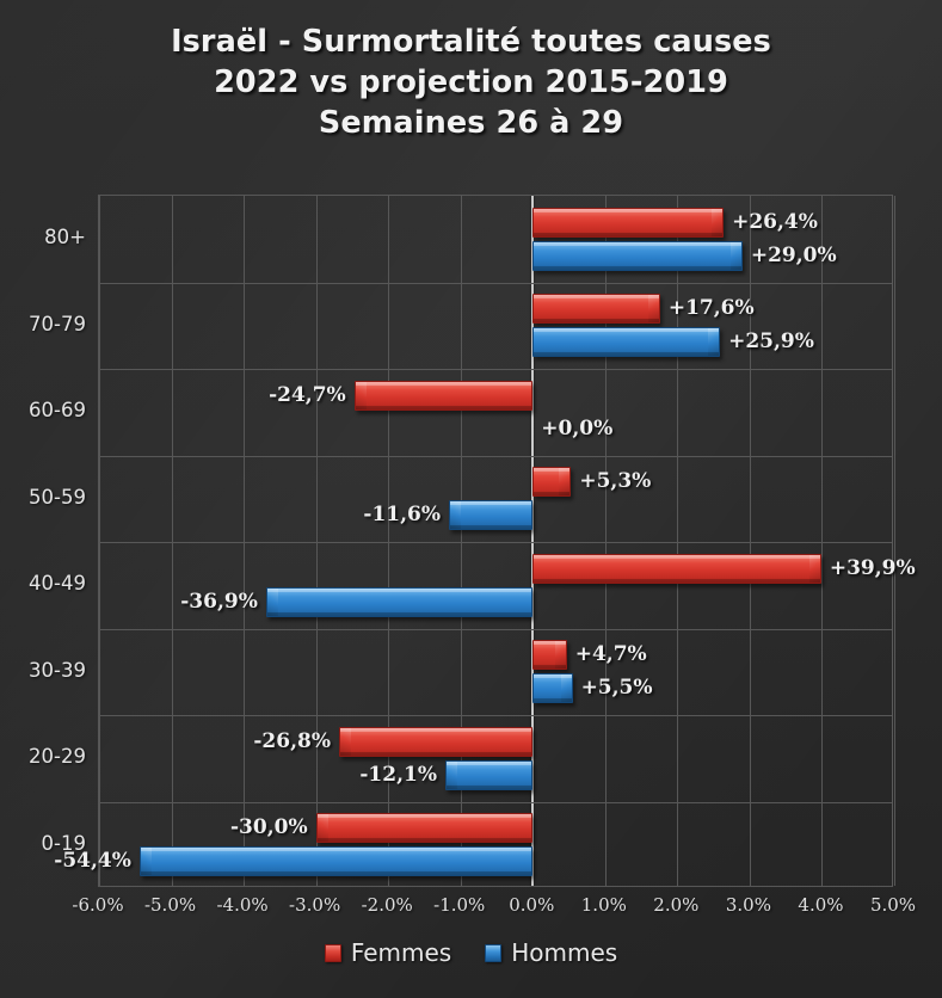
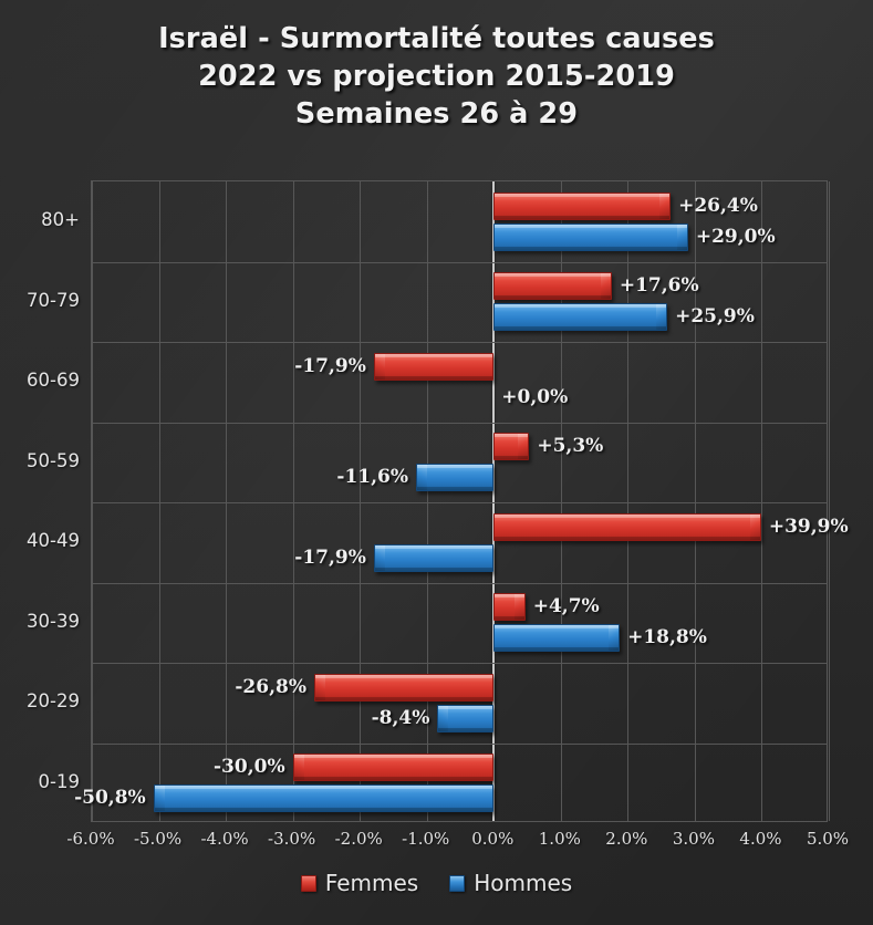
Femmes/60-69: -24,7% -> -17,9%
Hommes/40-49: -36,9% -> -17,9%
Hommes/30-39: +5,5% -> +18,8%
Hommes/20-29: -12,1% -> -8,4%
Hommes/0-19: -54,4% -> -50,8%
